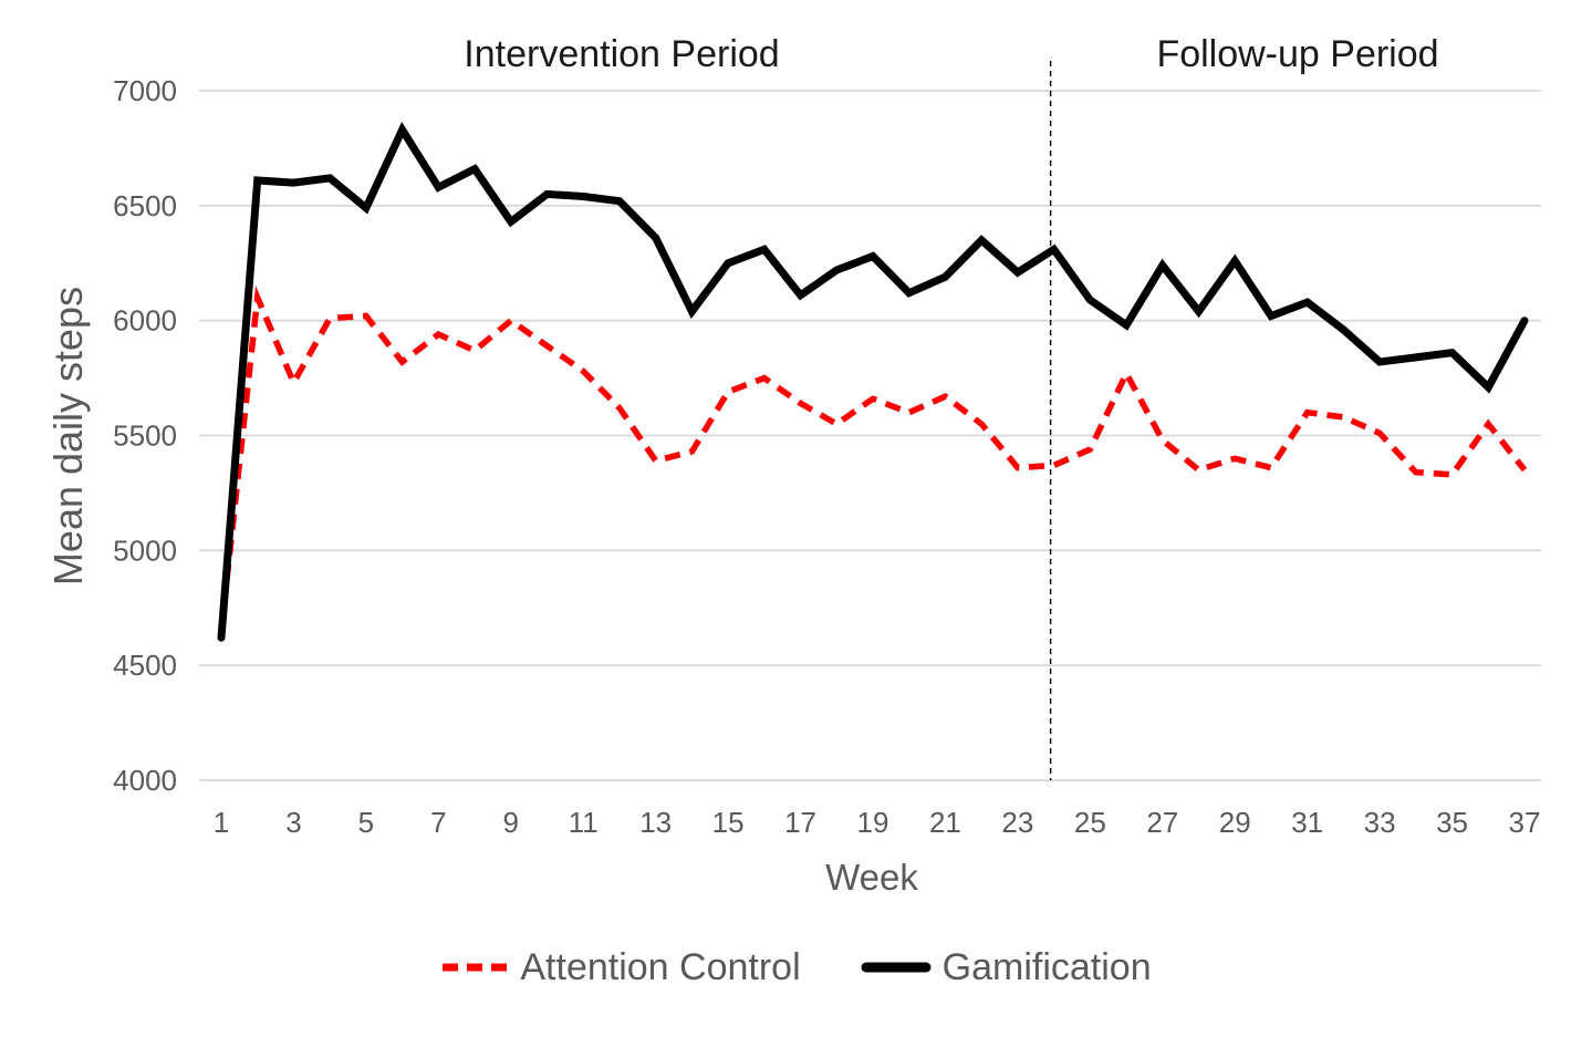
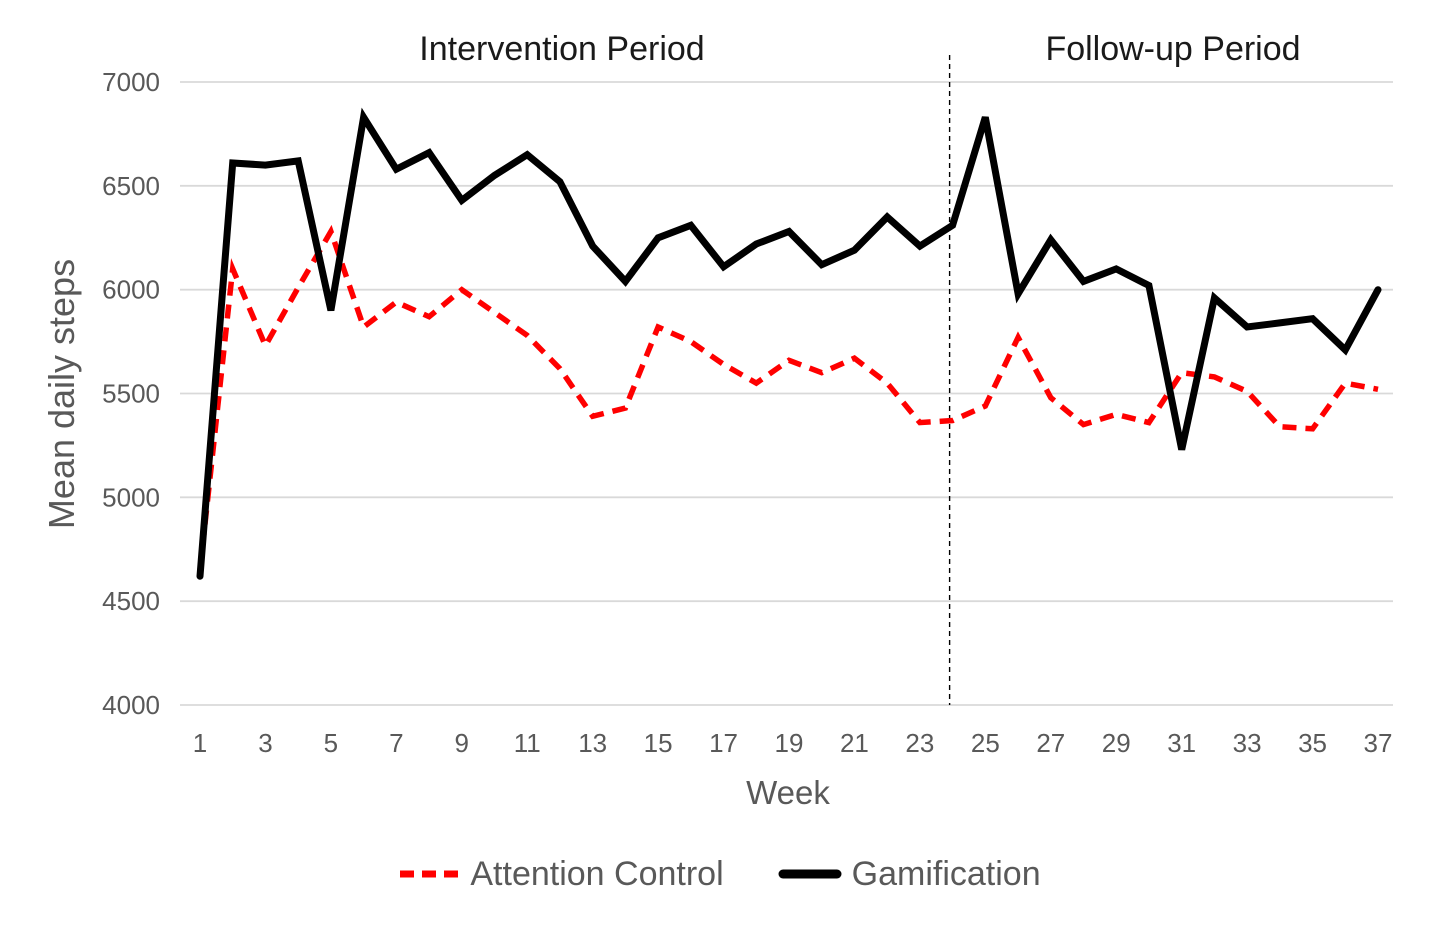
Attention Control/5: 6020 -> 6280
Gamification/5: 6490 -> 5900
Gamification/11: 6540 -> 6650
Gamification/13: 6360 -> 6210
Attention Control/15: 5690 -> 5820
Gamification/25: 6090 -> 6830
Gamification/29: 6260 -> 6100
Gamification/31: 6080 -> 5230
Attention Control/37: 5350 -> 5520
